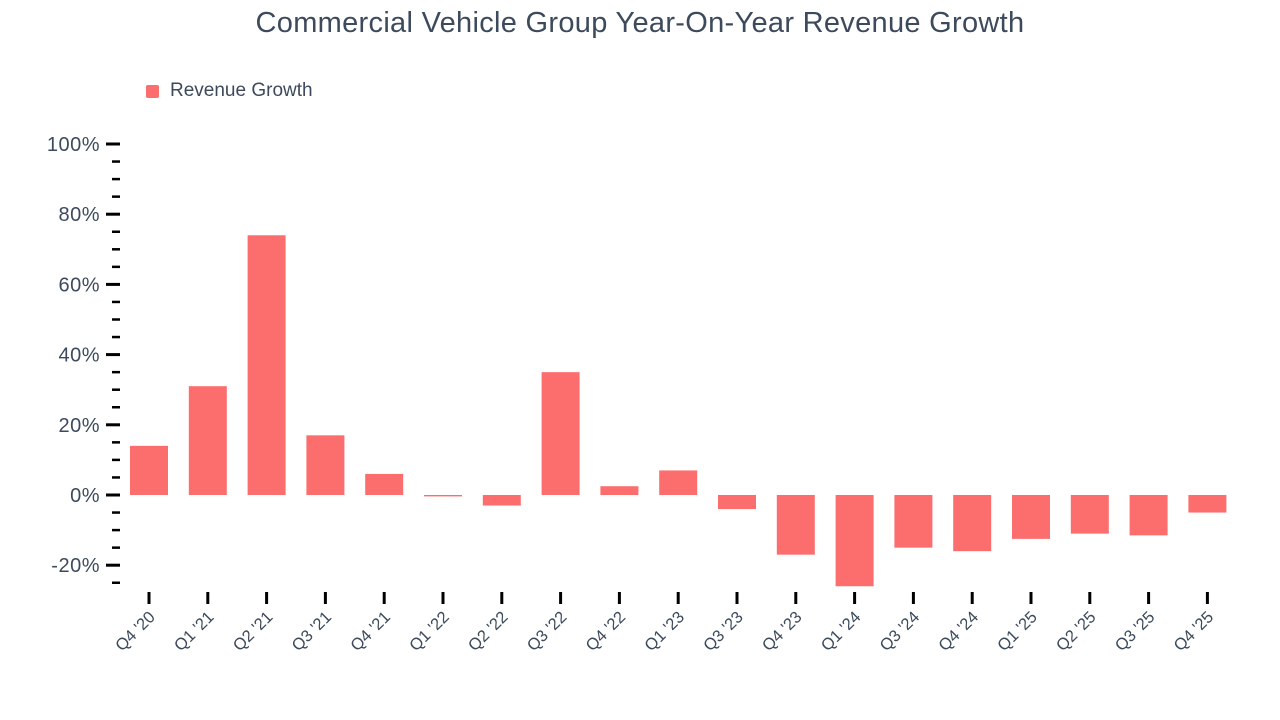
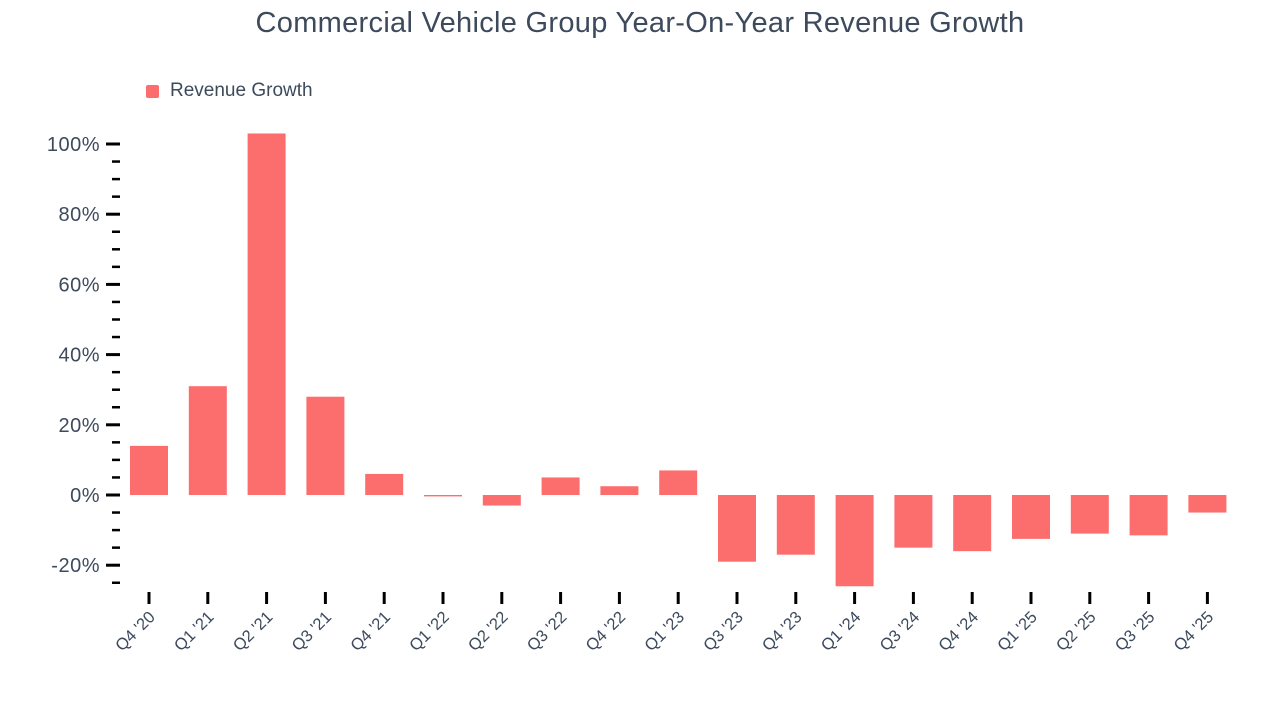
Q2 '21: 74% -> 103%
Q3 '21: 17% -> 28%
Q3 '22: 35% -> 5%
Q3 '23: -4% -> -19%
